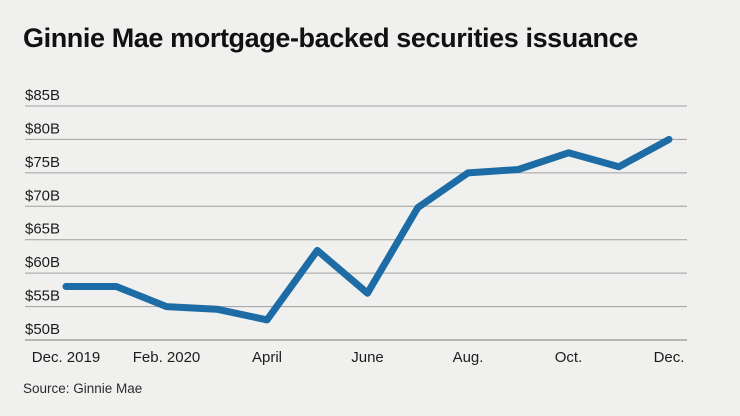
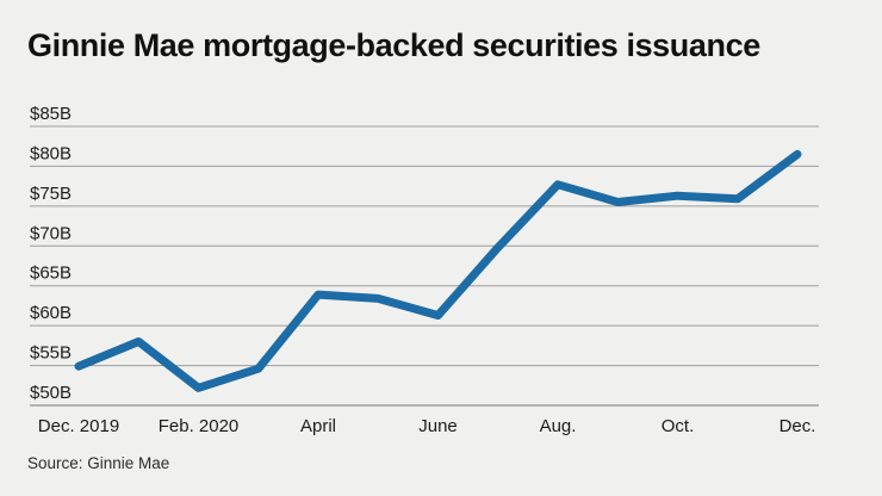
Dec. 2019: $58B -> $55B
Feb. 2020: $55B -> $52B
April: $53B -> $64B
June: $57B -> $61B
Aug.: $75B -> $78B
Oct.: $78B -> $76B
Dec.: $80B -> $82B
